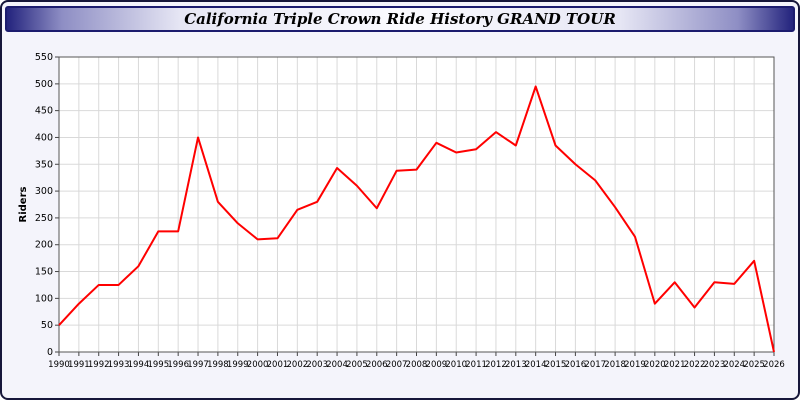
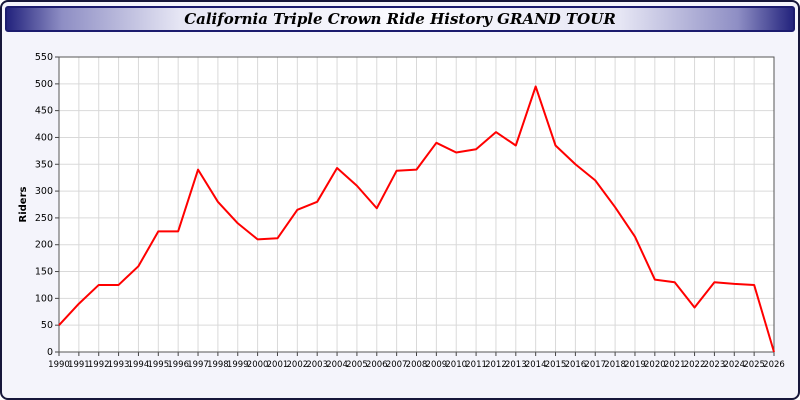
1997: 400 -> 340
2020: 90 -> 140
2025: 170 -> 120
